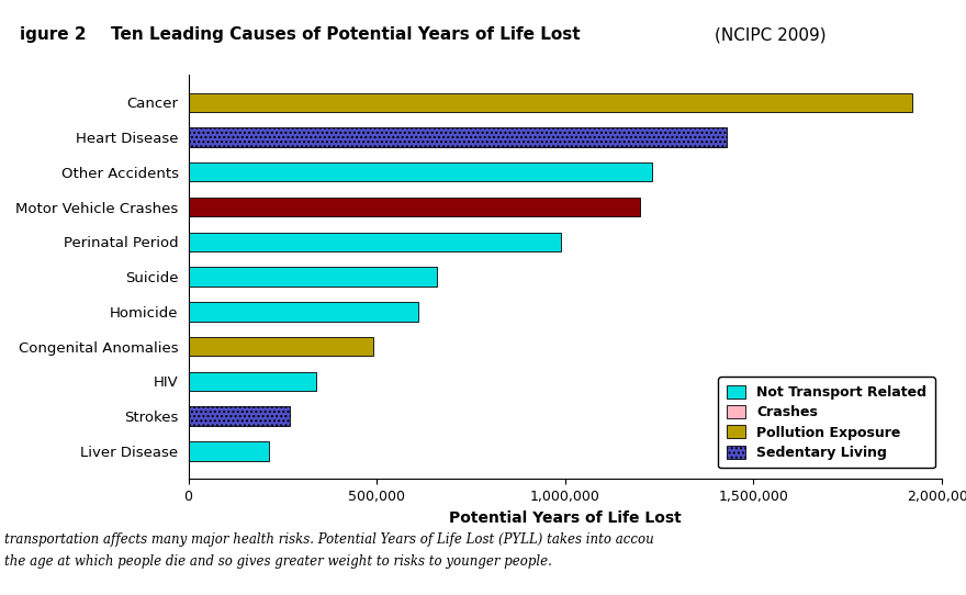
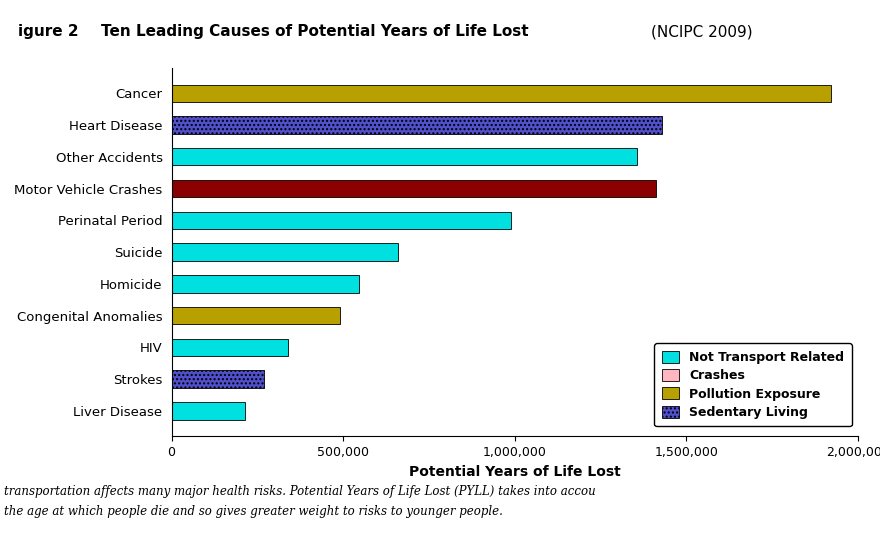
Other Accidents: 1,230,000 -> 1,355,000
Motor Vehicle Crashes: 1,200,000 -> 1,410,000
Homicide: 610,000 -> 545,000
